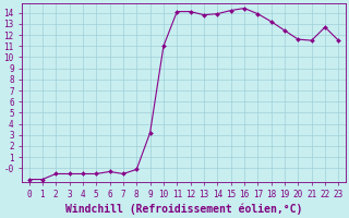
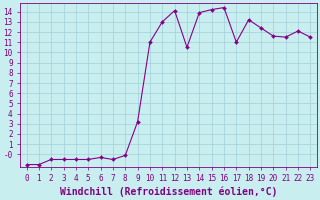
11: 14.1 -> 13.0
13: 13.8 -> 10.5
17: 13.9 -> 11.0
22: 12.7 -> 12.1
